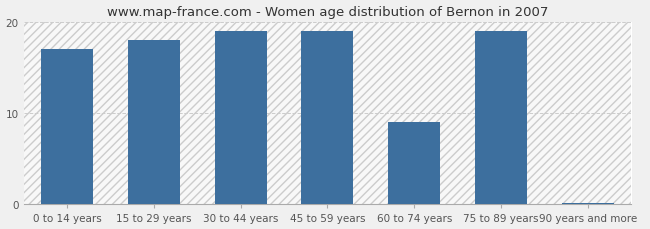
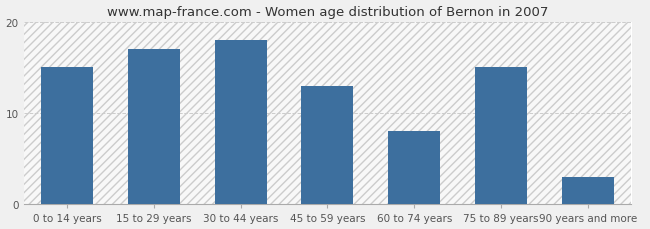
0 to 14 years: 17.0 -> 15.0
15 to 29 years: 18.0 -> 17.0
30 to 44 years: 19.0 -> 18.0
45 to 59 years: 19.0 -> 13.0
60 to 74 years: 9.0 -> 8.0
75 to 89 years: 19.0 -> 15.0
90 years and more: 0.2 -> 3.0
